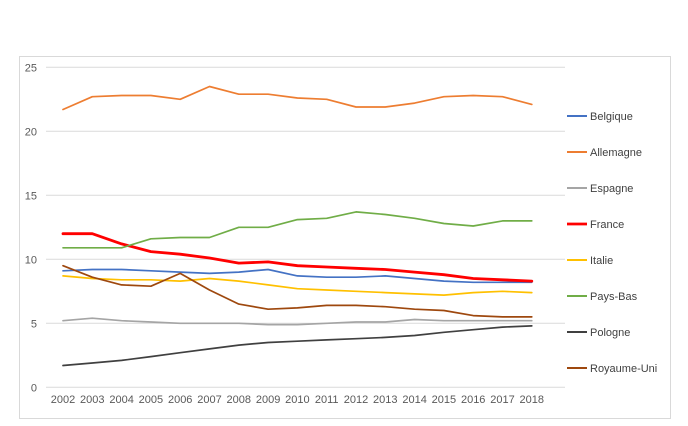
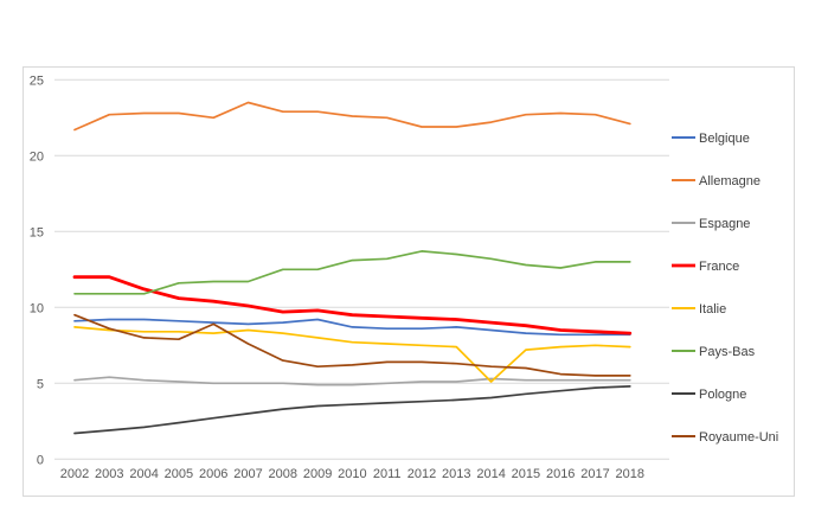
Italie/2014: 7.3 -> 5.1
